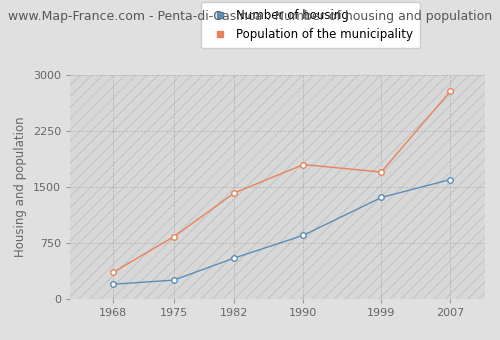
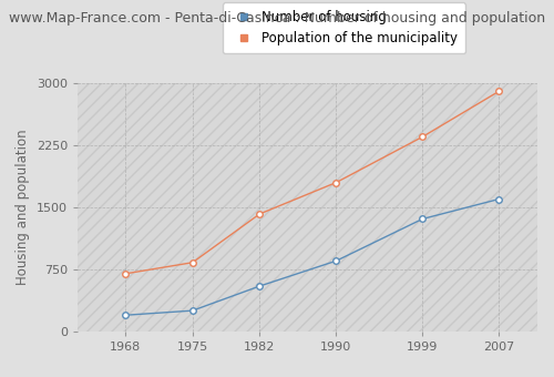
Population of the municipality/1968: 360 -> 700
Population of the municipality/1999: 1700 -> 2350
Population of the municipality/2007: 2780 -> 2900
